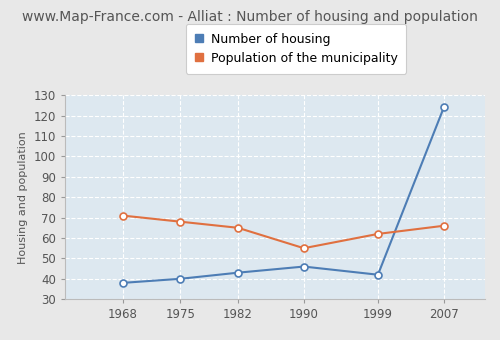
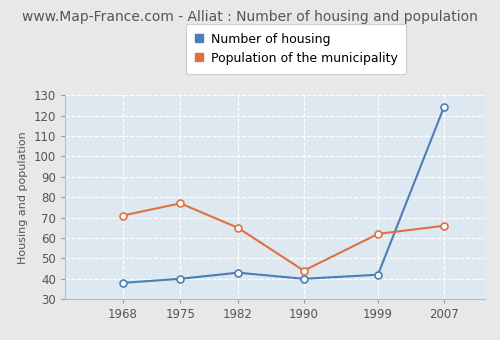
Population of the municipality/1975: 68 -> 77
Number of housing/1990: 46 -> 40
Population of the municipality/1990: 55 -> 44
